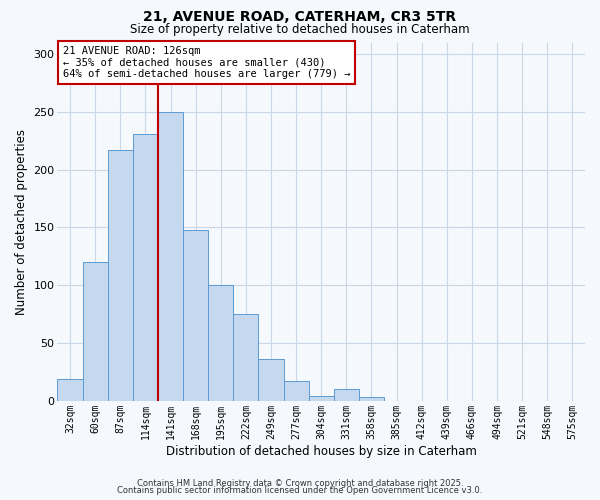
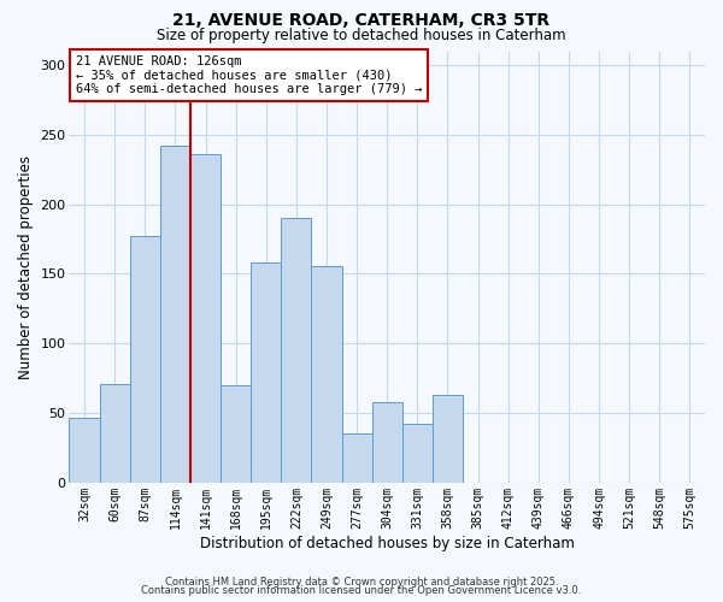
32sqm: 19 -> 47
60sqm: 120 -> 71
87sqm: 217 -> 177
114sqm: 231 -> 242
141sqm: 250 -> 236
168sqm: 148 -> 70
195sqm: 100 -> 158
222sqm: 75 -> 190
249sqm: 36 -> 156
277sqm: 17 -> 35
304sqm: 4 -> 58
331sqm: 10 -> 42
358sqm: 3 -> 63
